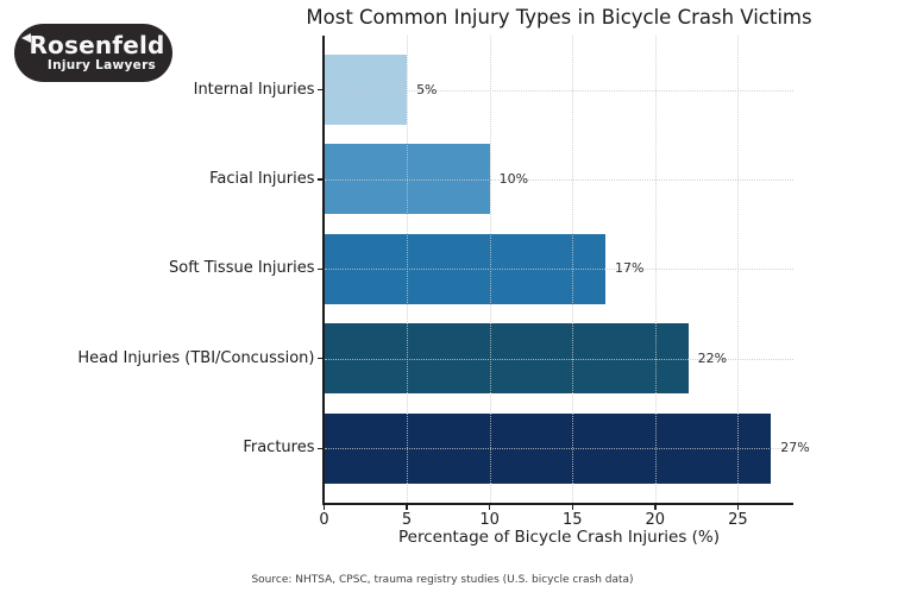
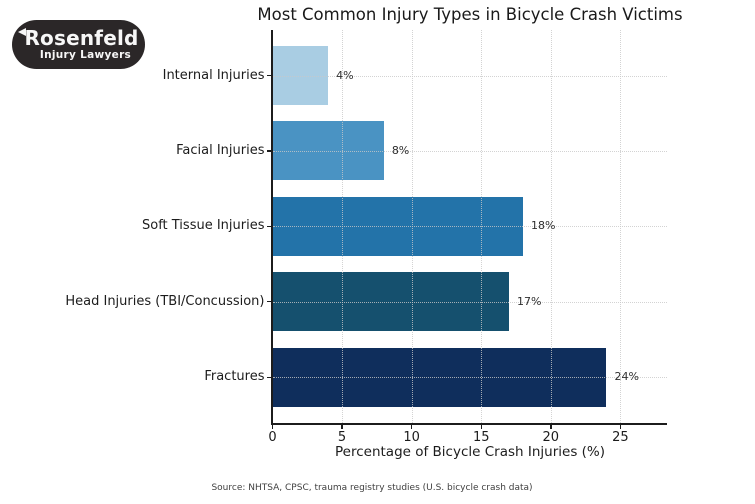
Internal Injuries: 5% -> 4%
Facial Injuries: 10% -> 8%
Soft Tissue Injuries: 17% -> 18%
Head Injuries (TBI/Concussion): 22% -> 17%
Fractures: 27% -> 24%
